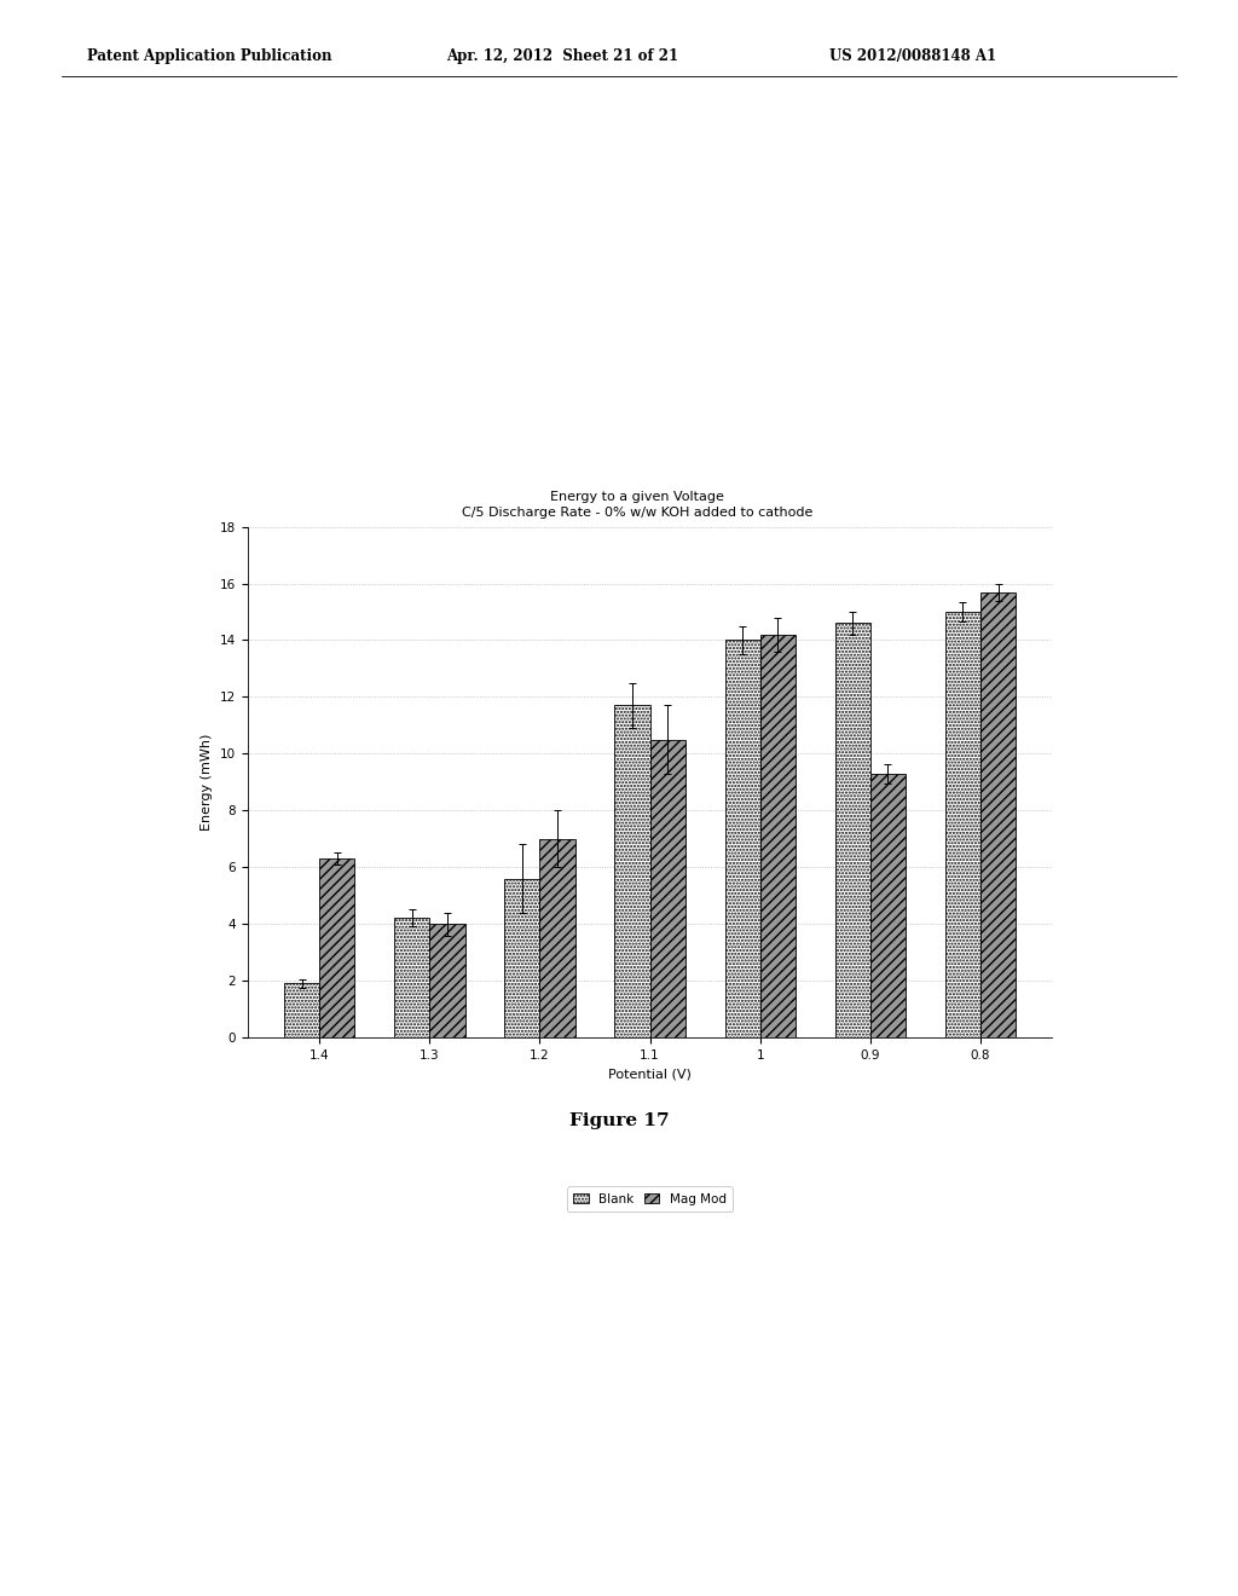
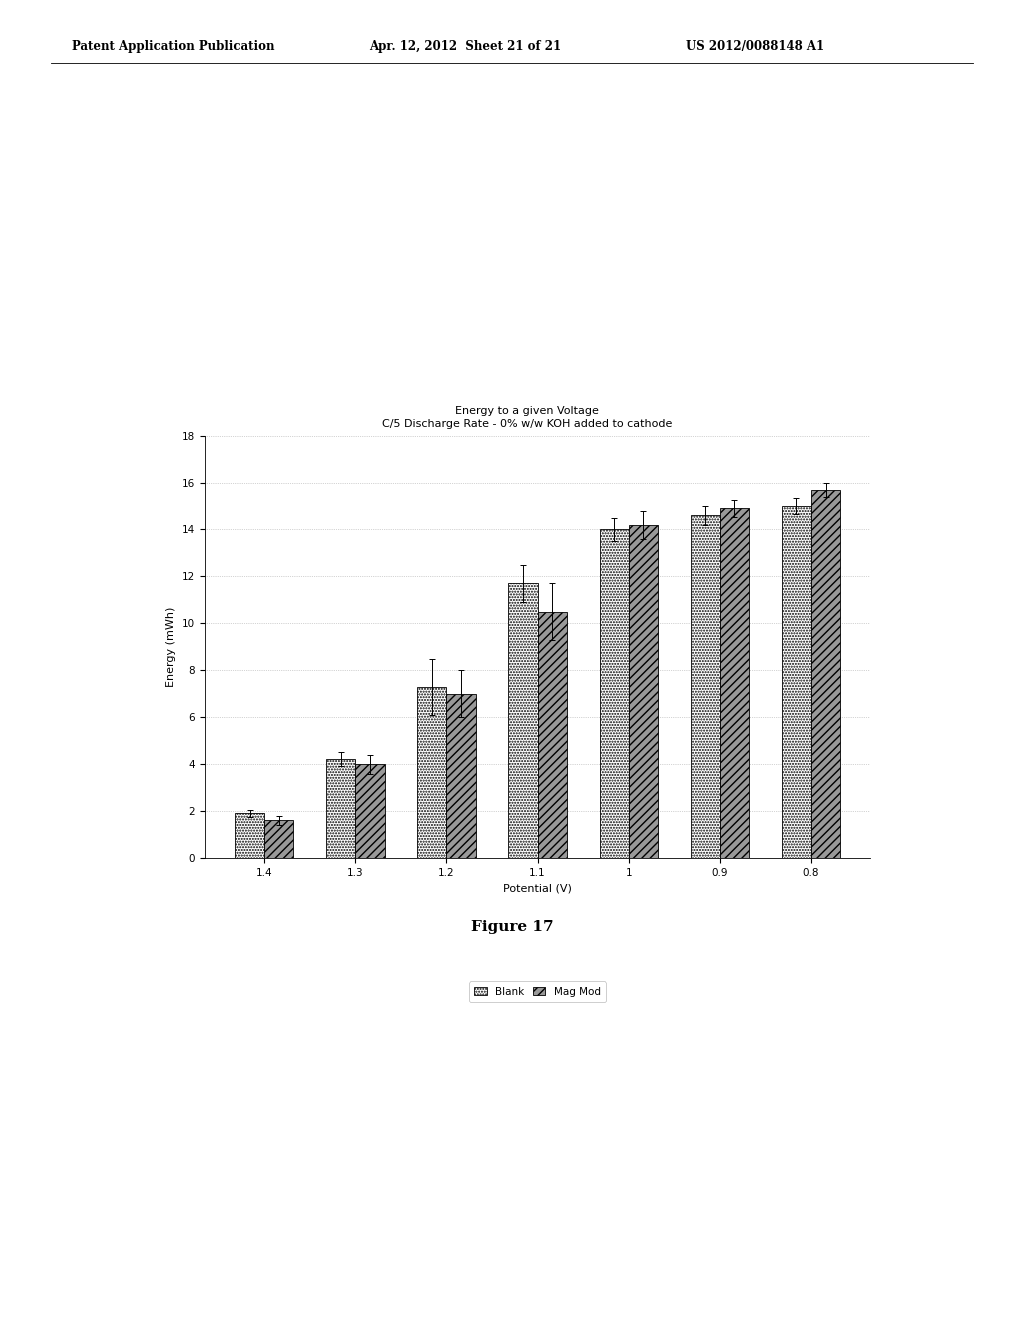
Mag Mod/1.4: 6.3 -> 1.6
Blank/1.2: 5.6 -> 7.3
Mag Mod/0.9: 9.3 -> 14.9
